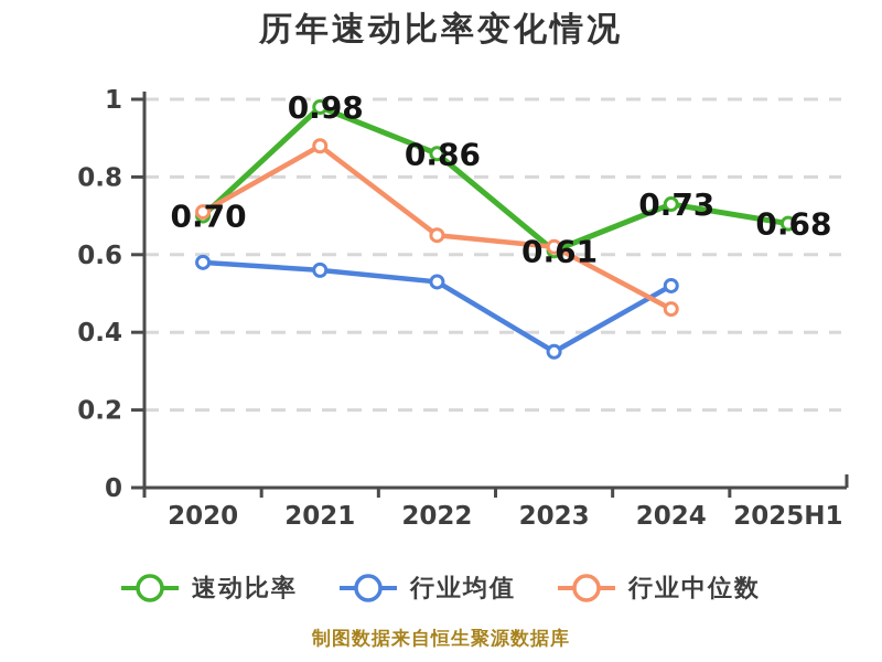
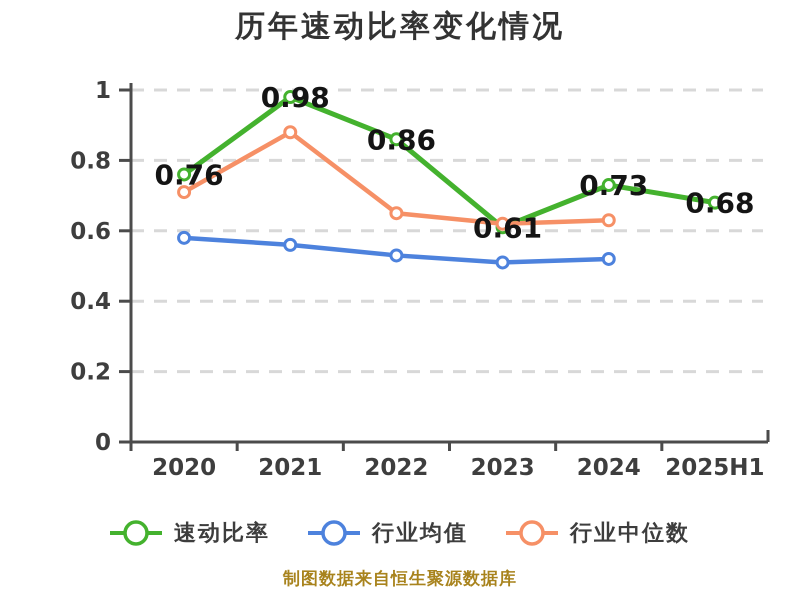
速动比率/2020: 0.70 -> 0.76
行业均值/2023: 0.35 -> 0.51
行业中位数/2024: 0.46 -> 0.63
